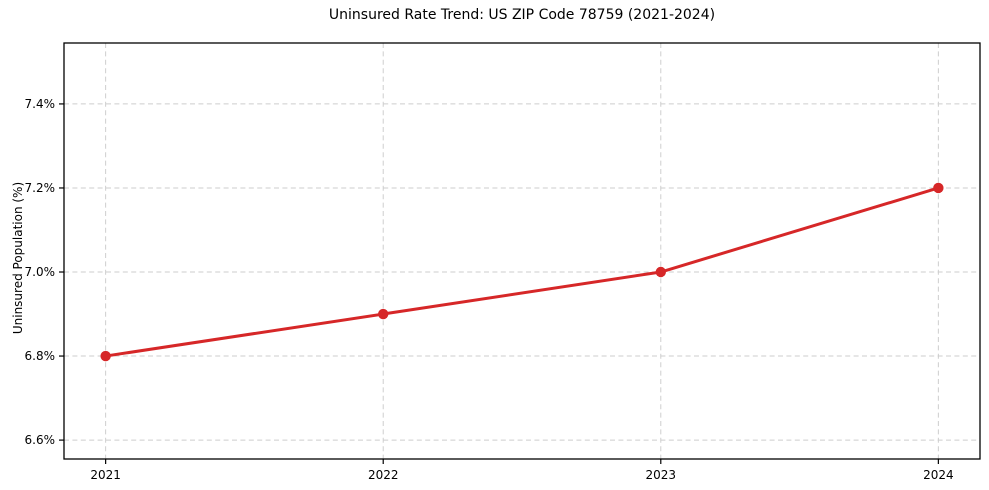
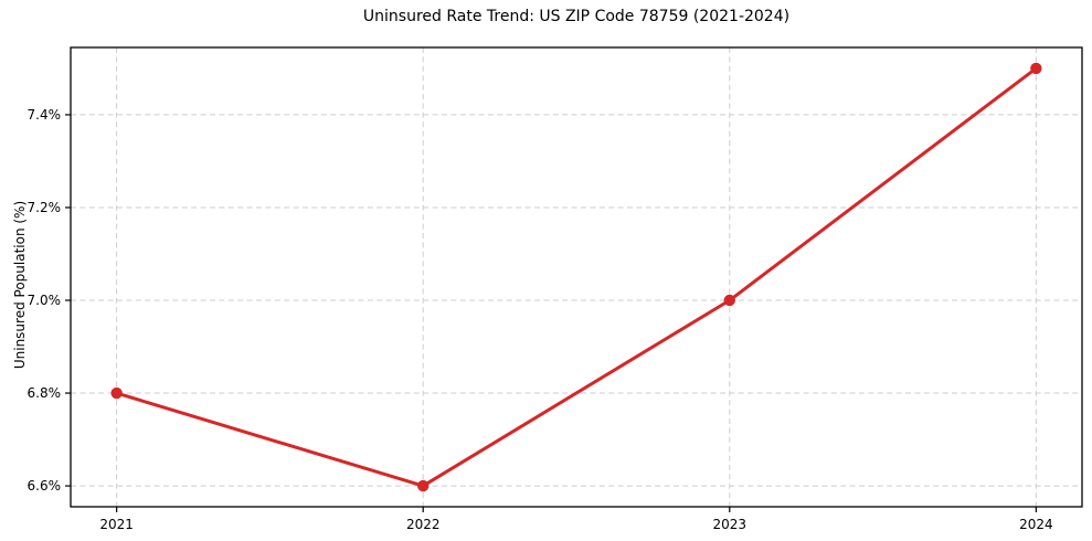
2022: 6.9% -> 6.6%
2024: 7.2% -> 7.5%
